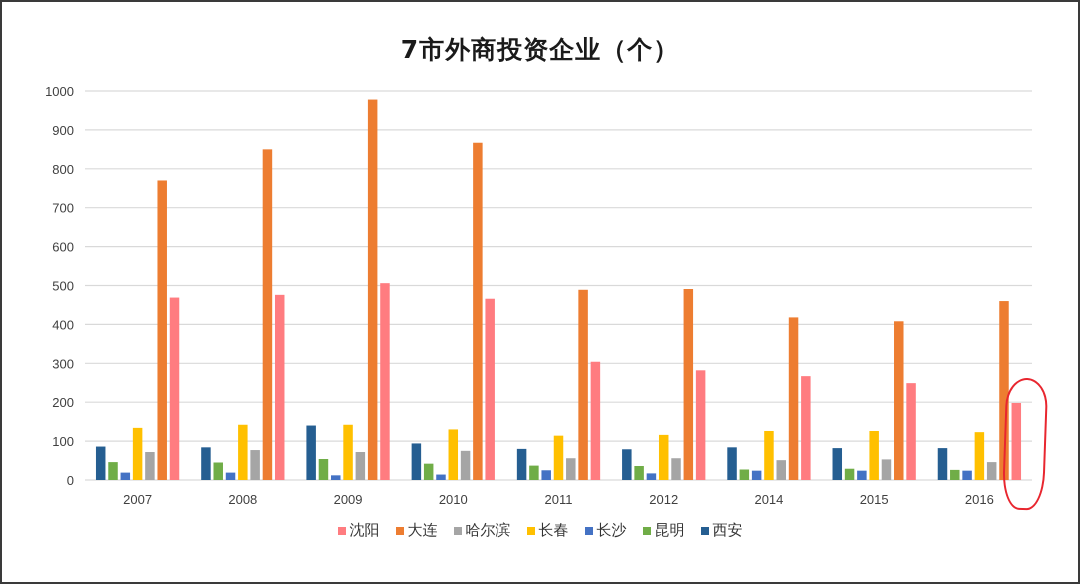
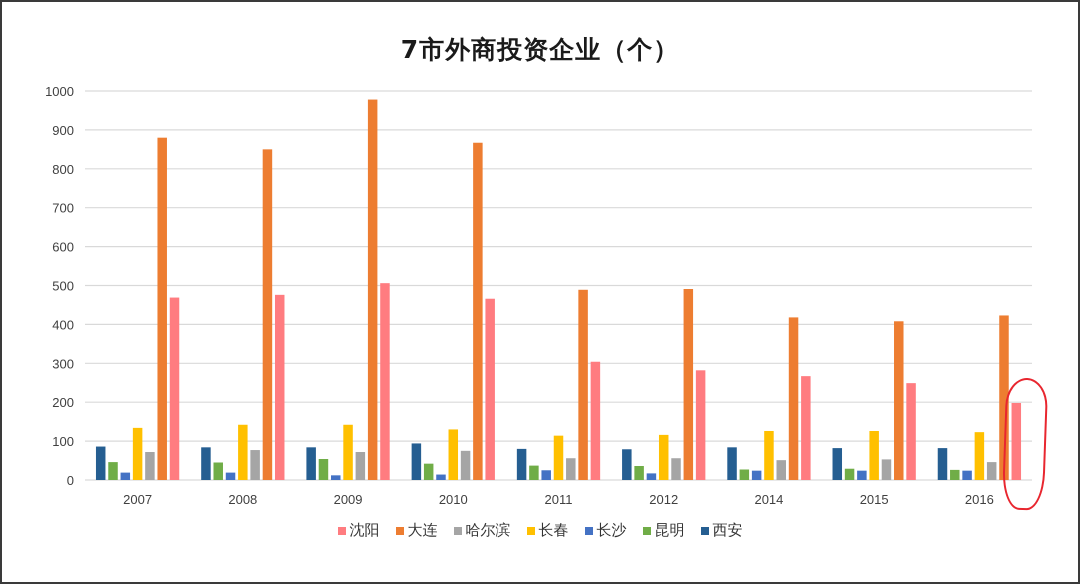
大连/2007: 770 -> 880
西安/2009: 140 -> 80
大连/2016: 460 -> 420
